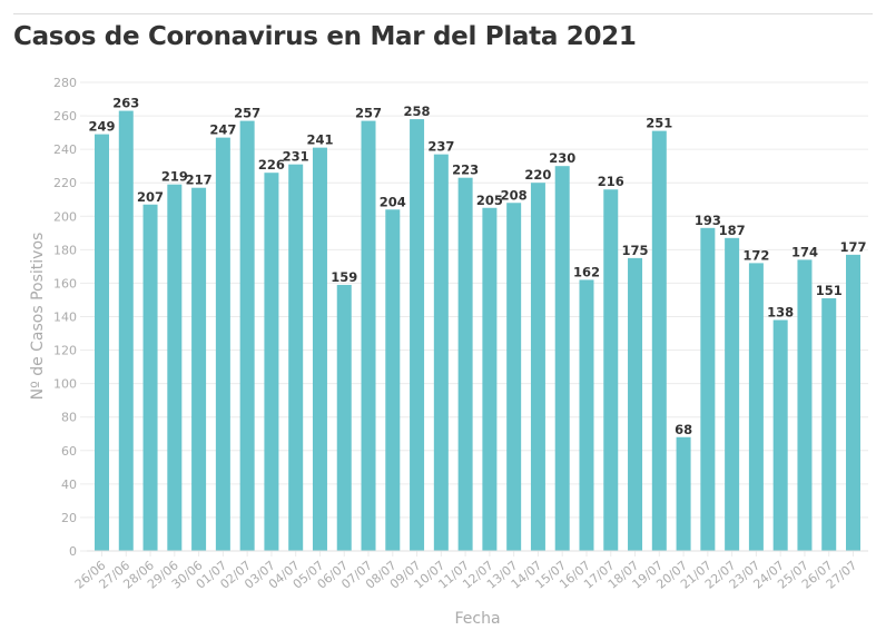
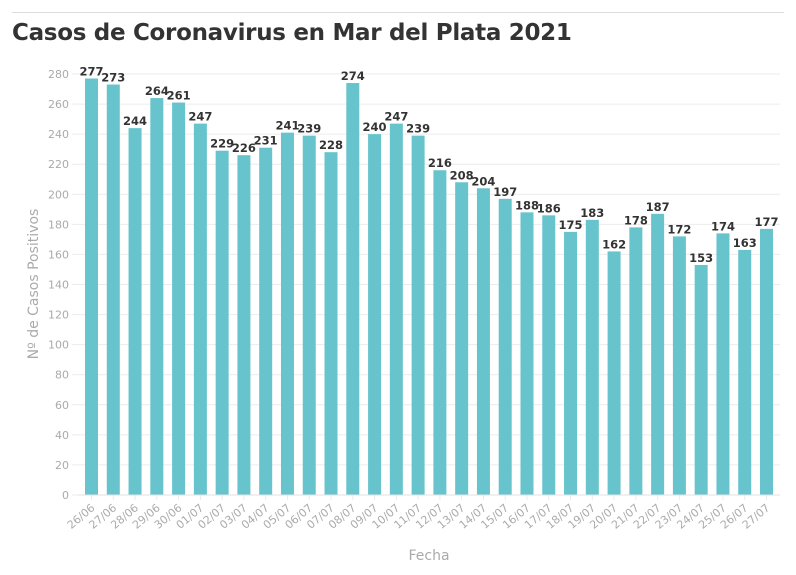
26/06: 249 -> 277
27/06: 263 -> 273
28/06: 207 -> 244
29/06: 219 -> 264
30/06: 217 -> 261
02/07: 257 -> 229
06/07: 159 -> 239
07/07: 257 -> 228
08/07: 204 -> 274
09/07: 258 -> 240
10/07: 237 -> 247
11/07: 223 -> 239
12/07: 205 -> 216
14/07: 220 -> 204
15/07: 230 -> 197
16/07: 162 -> 188
17/07: 216 -> 186
19/07: 251 -> 183
20/07: 68 -> 162
21/07: 193 -> 178
24/07: 138 -> 153
26/07: 151 -> 163
